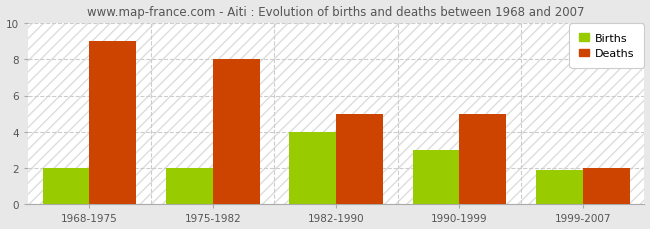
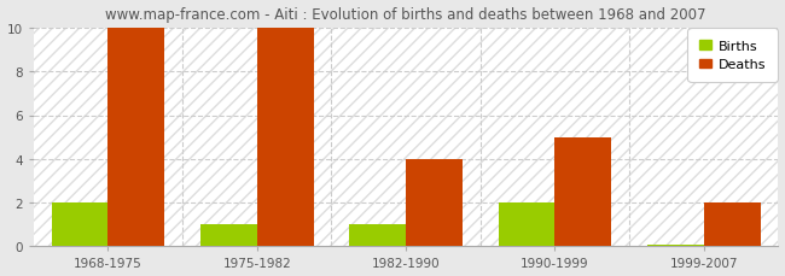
Deaths/1968-1975: 9 -> 10
Births/1975-1982: 2.0 -> 1.0
Deaths/1975-1982: 8 -> 10
Births/1982-1990: 4.0 -> 1.0
Deaths/1982-1990: 5 -> 4
Births/1990-1999: 3.0 -> 2.0
Births/1999-2007: 1.9 -> 0.1
